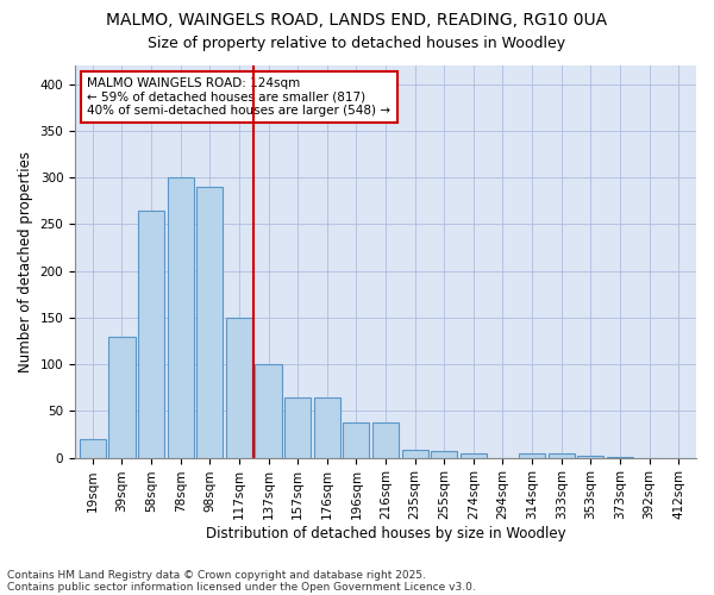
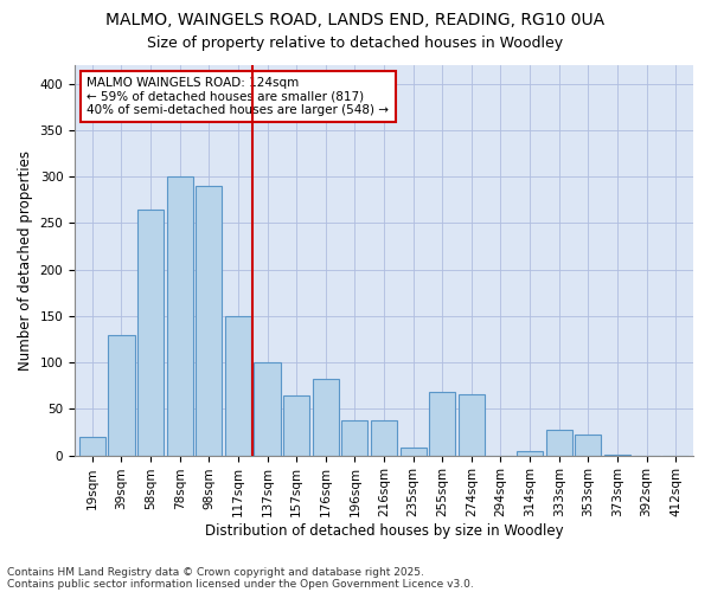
176sqm: 65 -> 82
255sqm: 7 -> 68
274sqm: 4 -> 66
333sqm: 5 -> 28
353sqm: 2 -> 22
